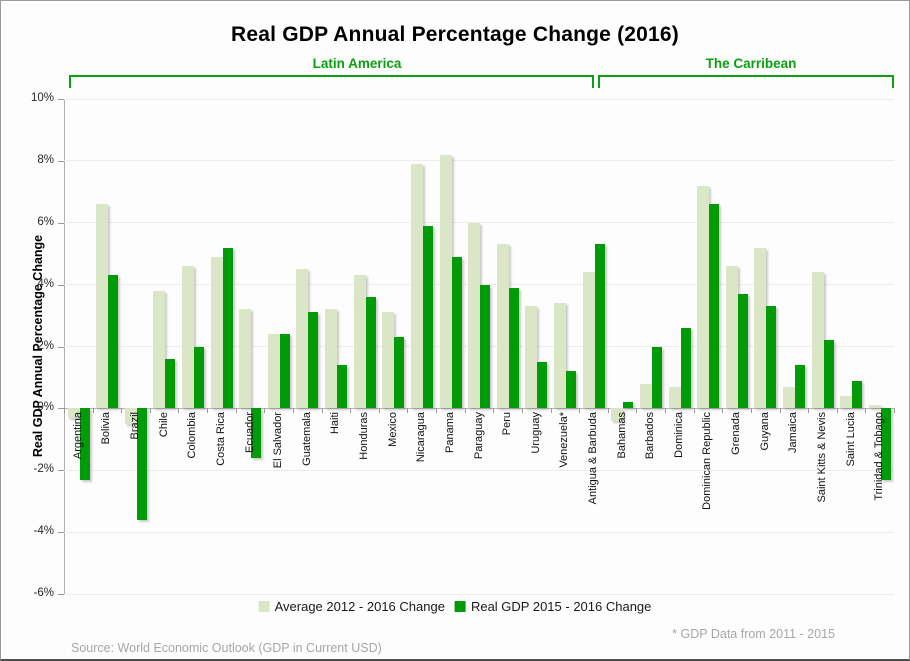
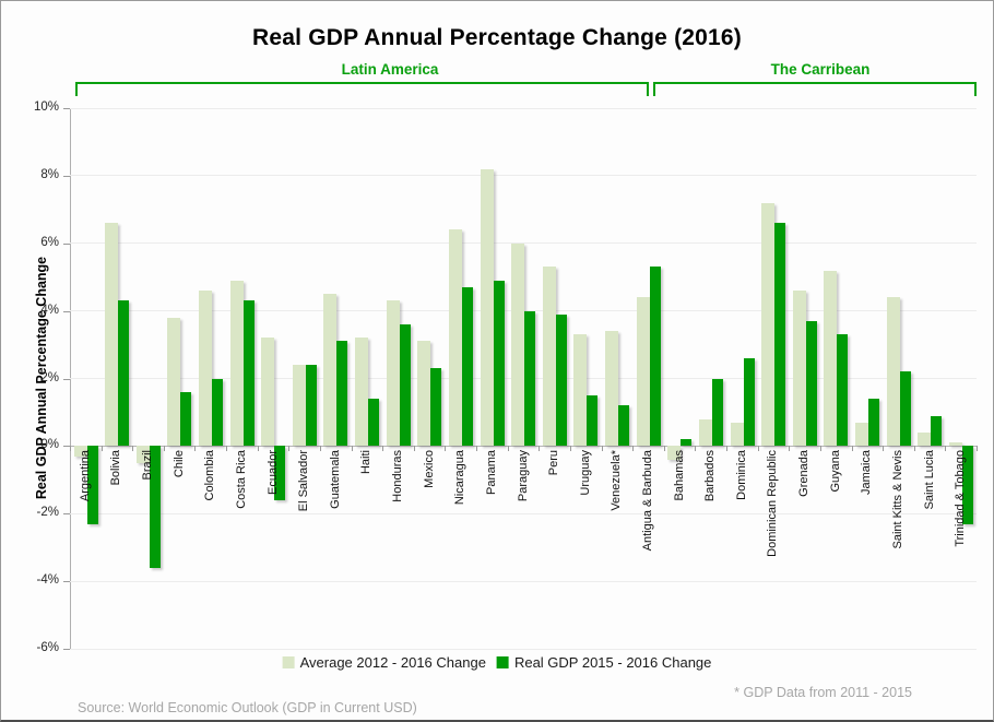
Real GDP 2015 - 2016 Change/Costa Rica: 5.2% -> 4.3%
Average 2012 - 2016 Change/Nicaragua: 7.9% -> 6.4%
Real GDP 2015 - 2016 Change/Nicaragua: 5.9% -> 4.7%
